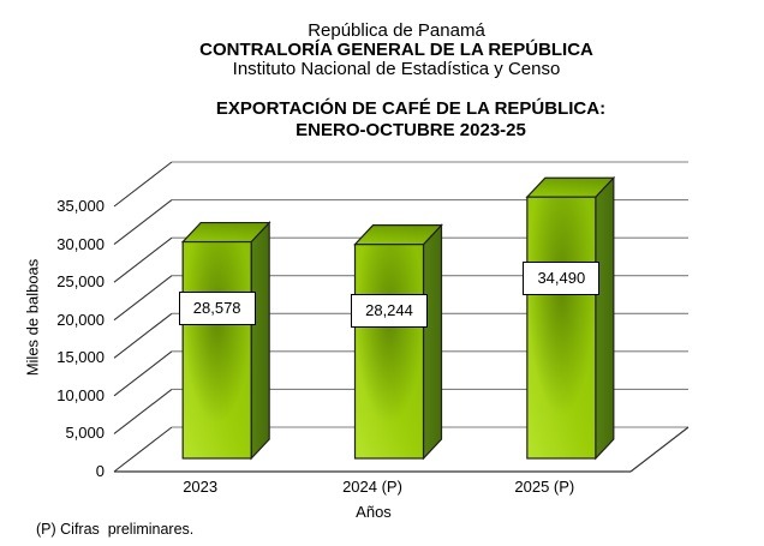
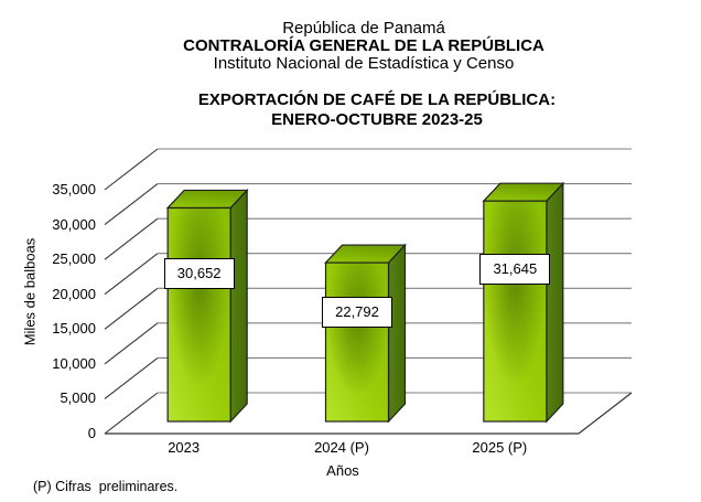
2023: 28,578 -> 30,652
2024 (P): 28,244 -> 22,792
2025 (P): 34,490 -> 31,645
